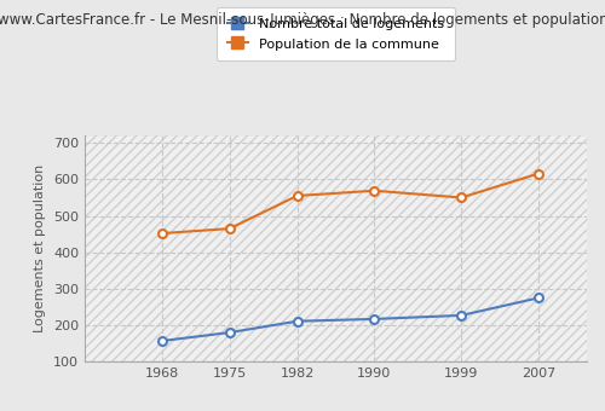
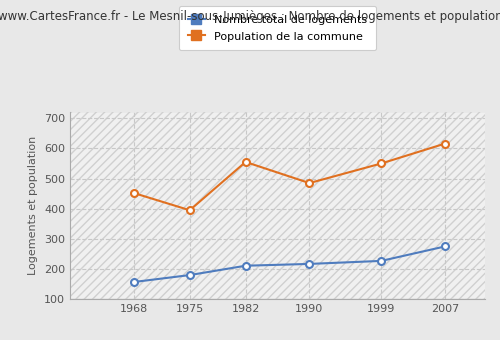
Population de la commune/1975: 465 -> 395
Population de la commune/1990: 569 -> 485
